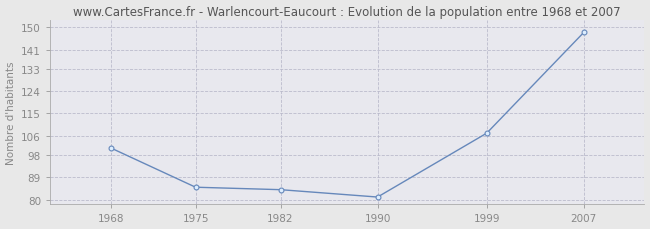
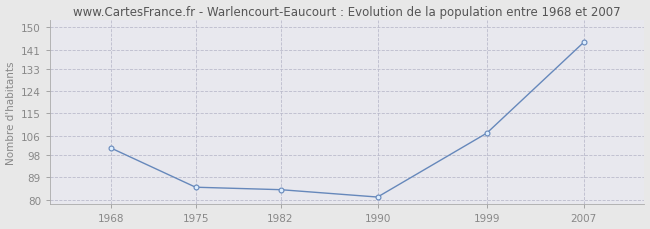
2007: 148 -> 144
